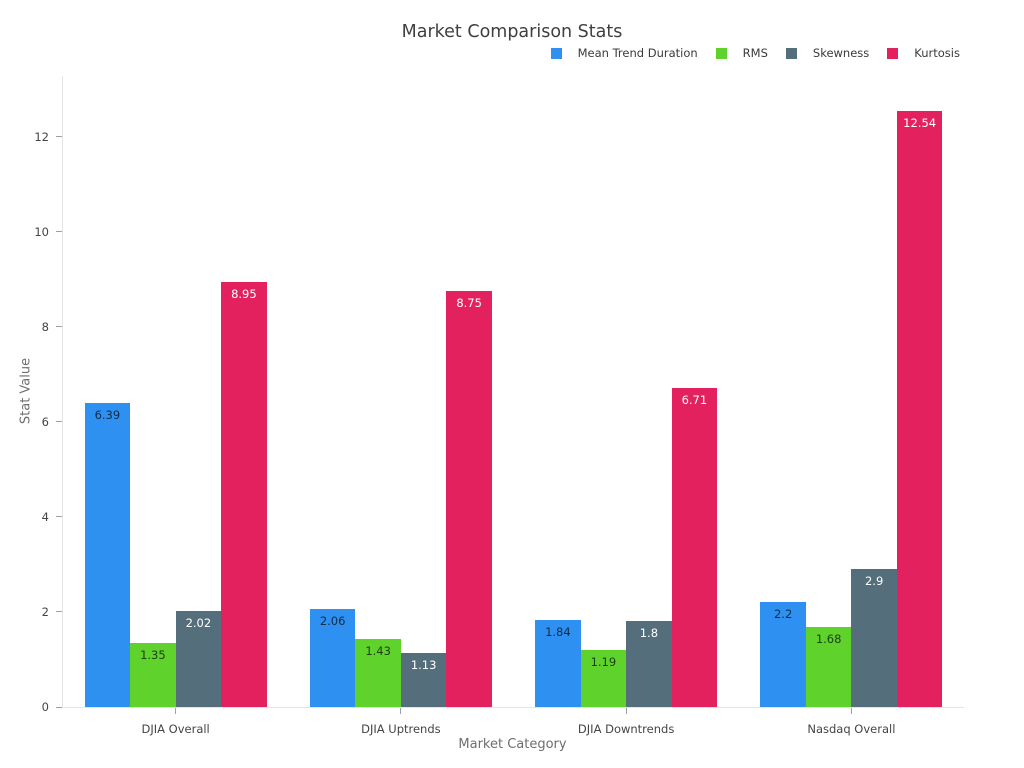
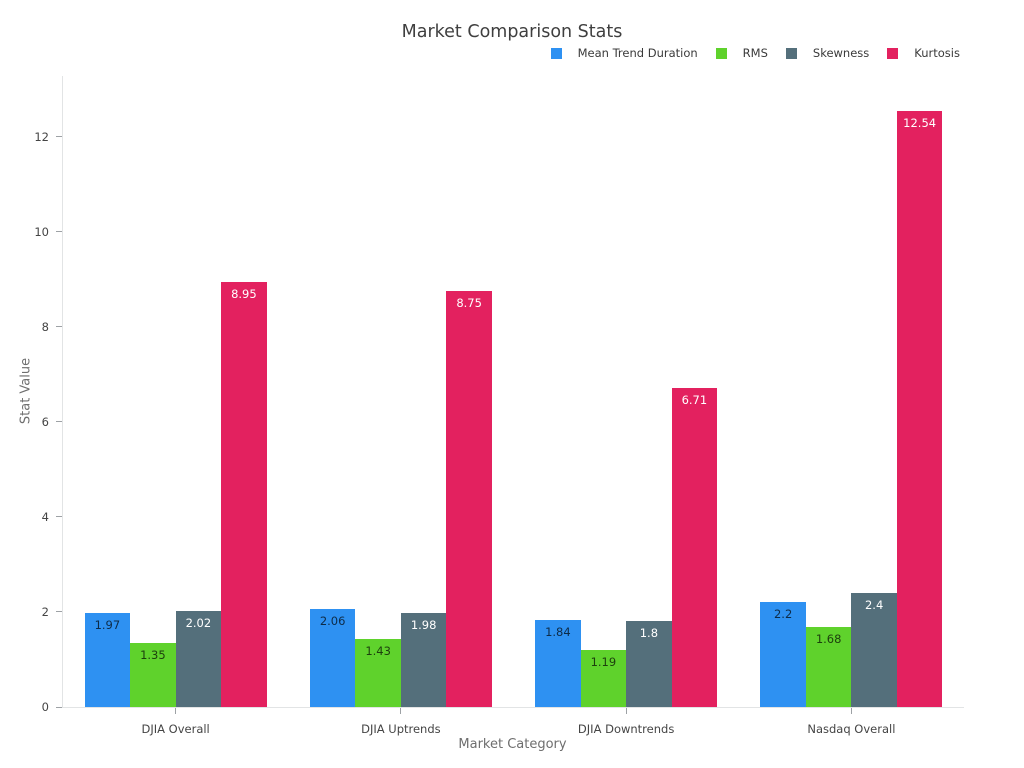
Mean Trend Duration/DJIA Overall: 6.39 -> 1.97
Skewness/DJIA Uptrends: 1.13 -> 1.98
Skewness/Nasdaq Overall: 2.9 -> 2.4
